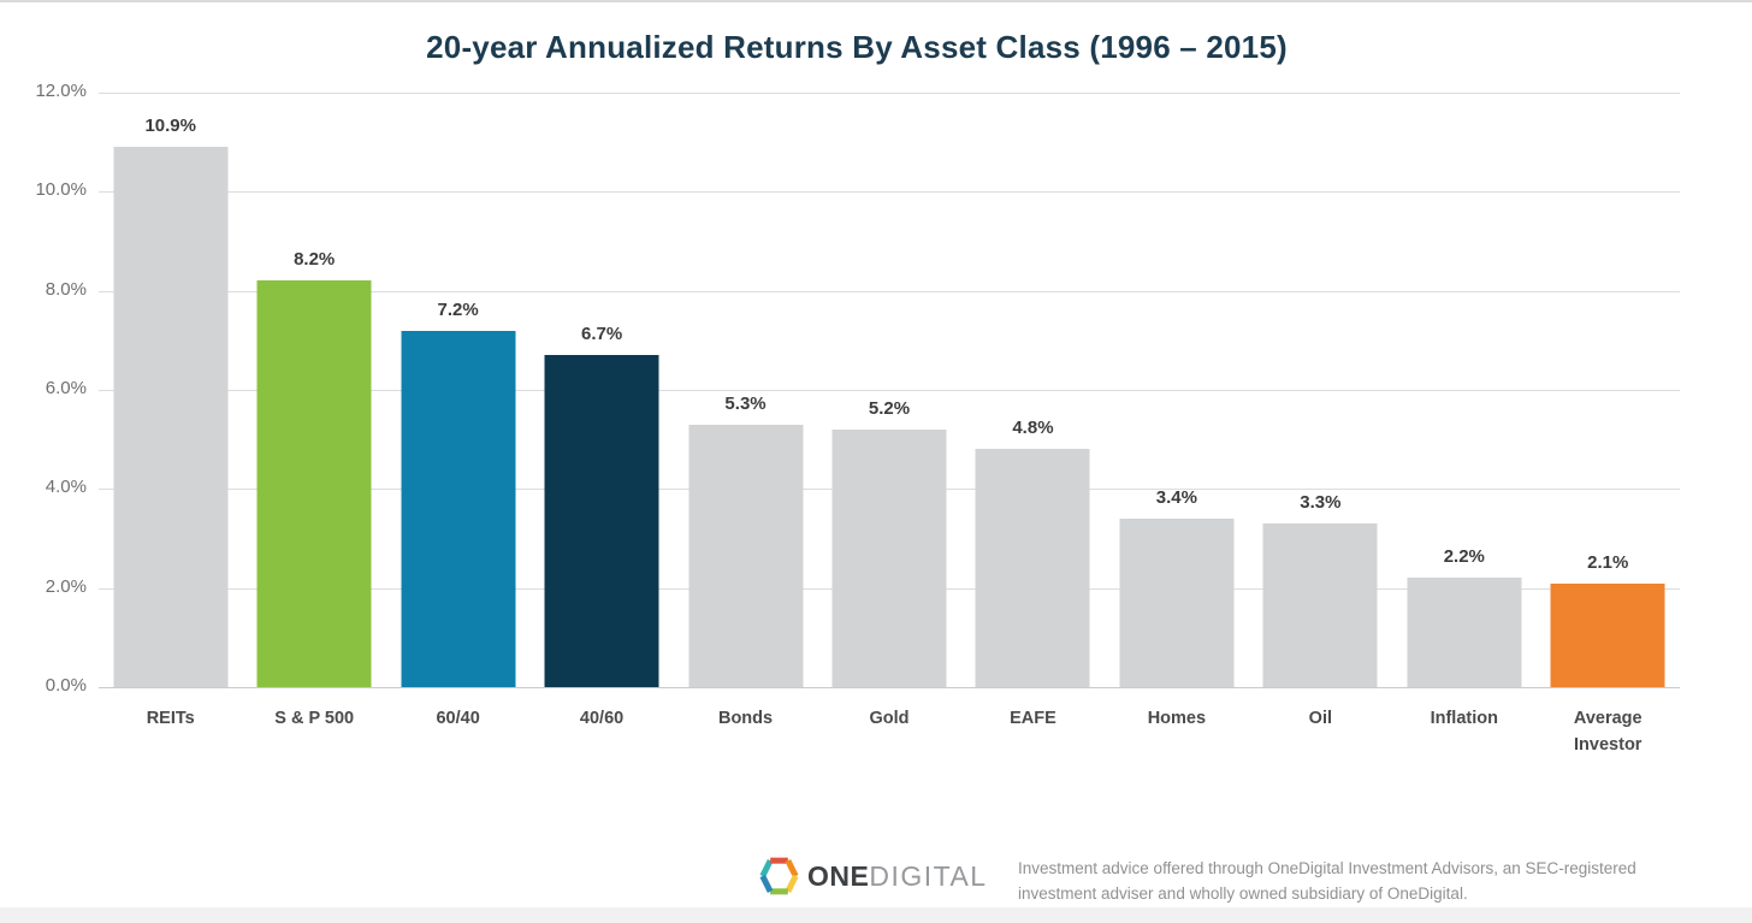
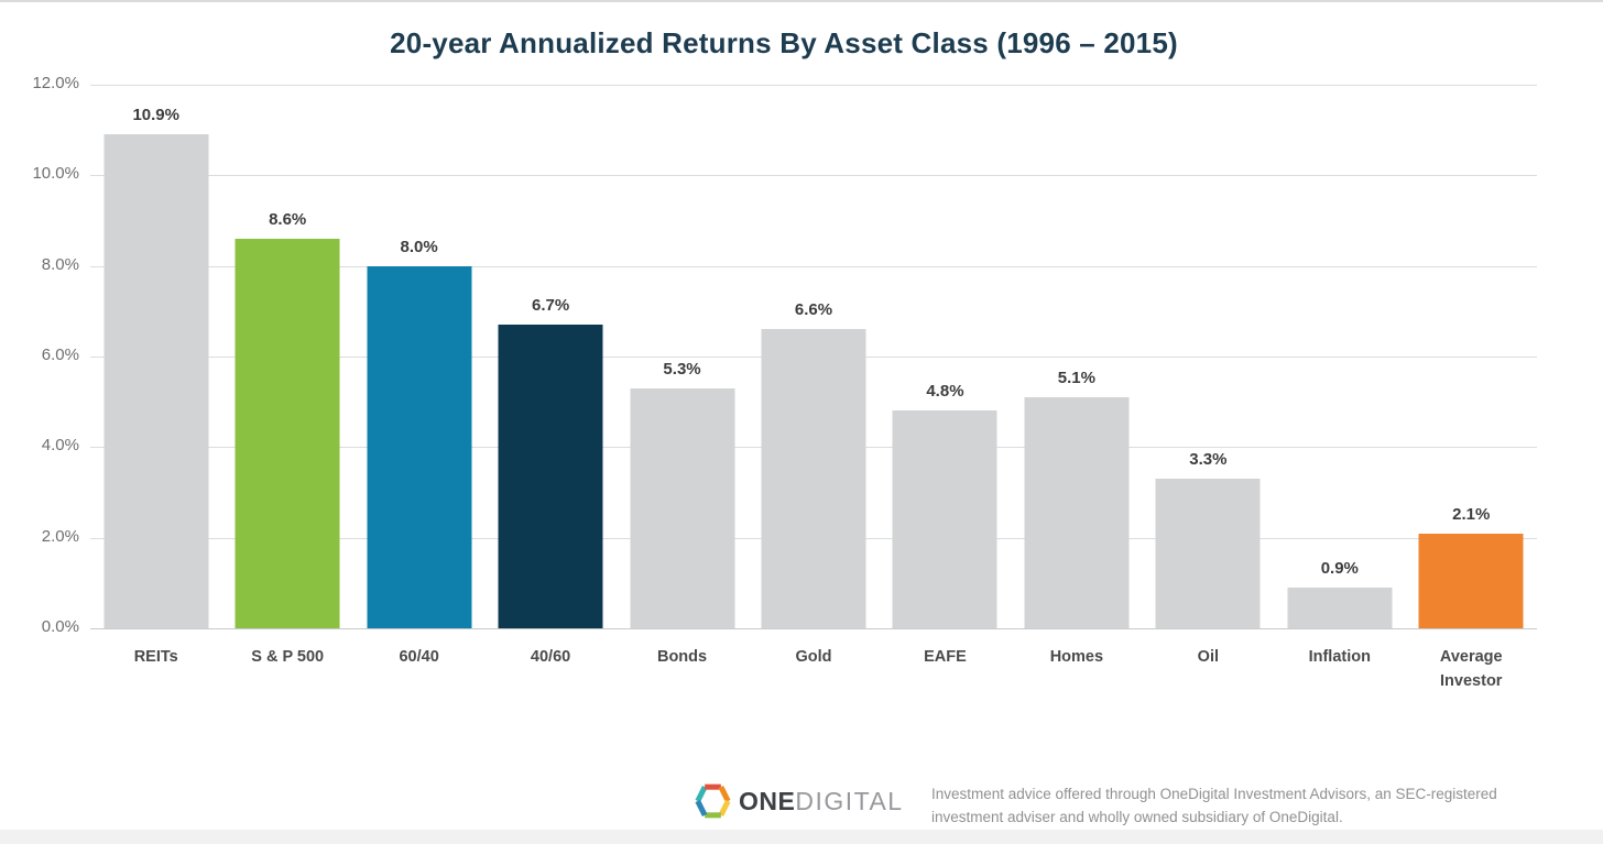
S & P 500: 8.2% -> 8.6%
60/40: 7.2% -> 8.0%
Gold: 5.2% -> 6.6%
Homes: 3.4% -> 5.1%
Inflation: 2.2% -> 0.9%
